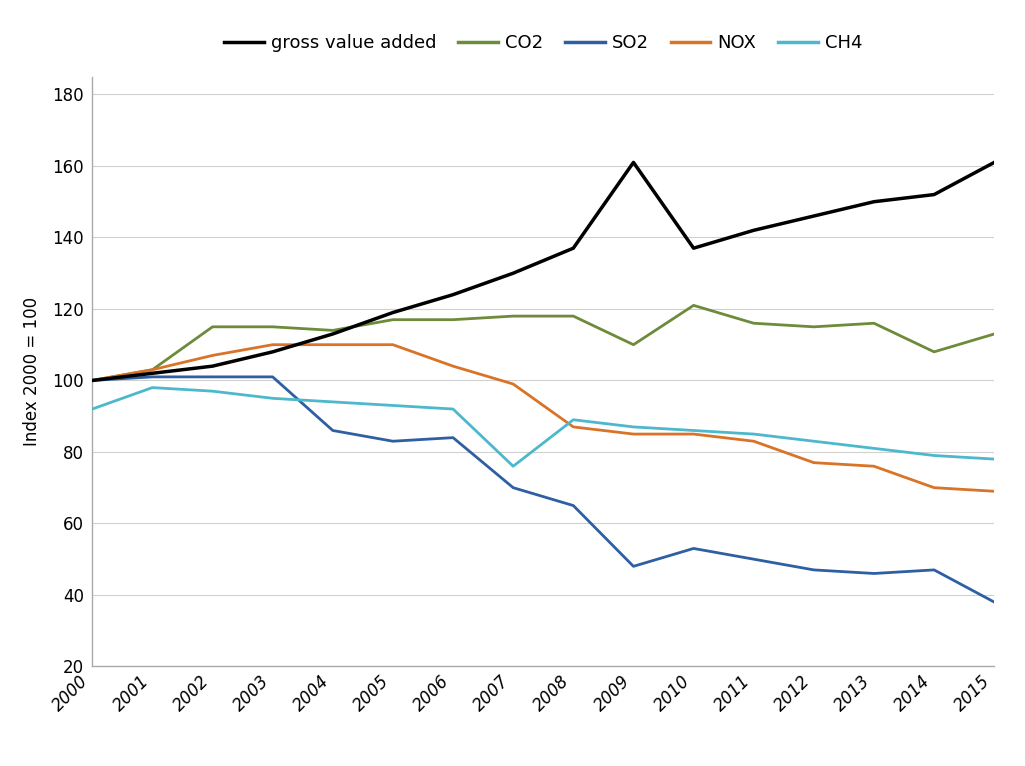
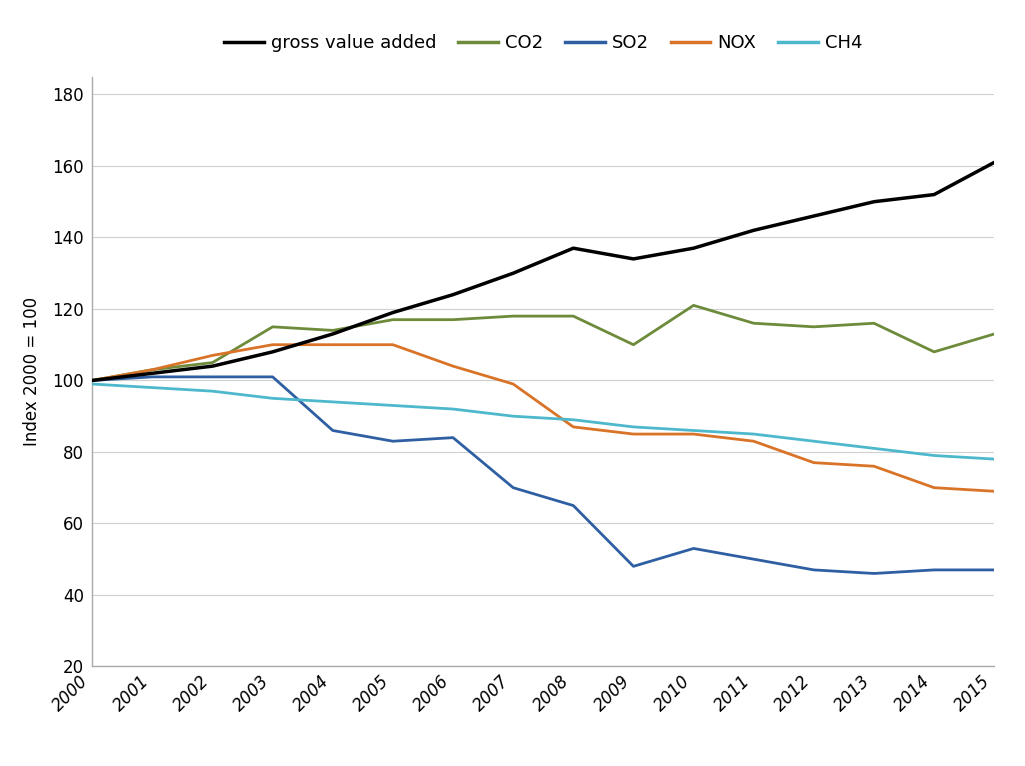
CH4/2000: 92 -> 99
CO2/2002: 115 -> 105
CH4/2007: 76 -> 90
gross value added/2009: 161 -> 134
SO2/2015: 38 -> 47
